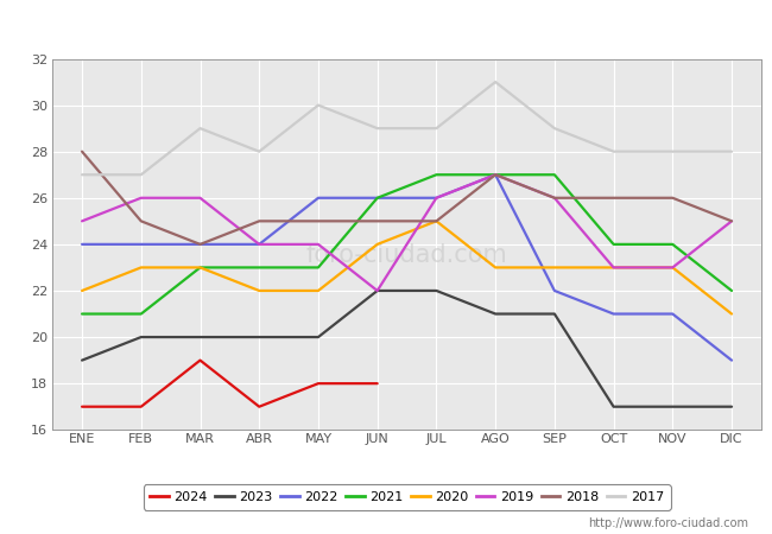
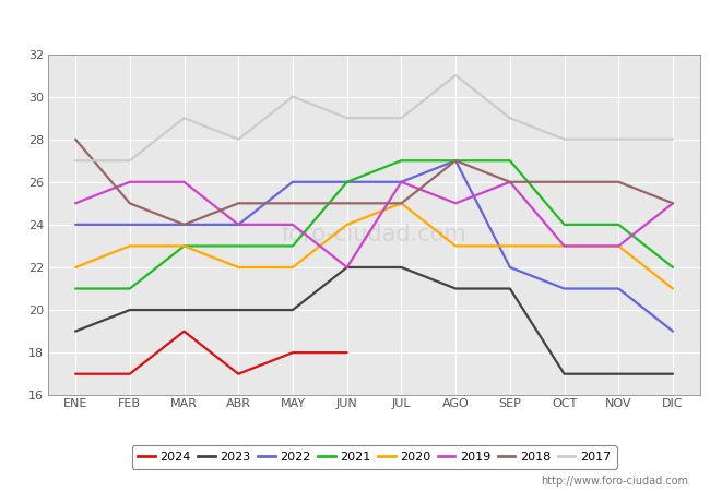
2019/AGO: 27 -> 25
